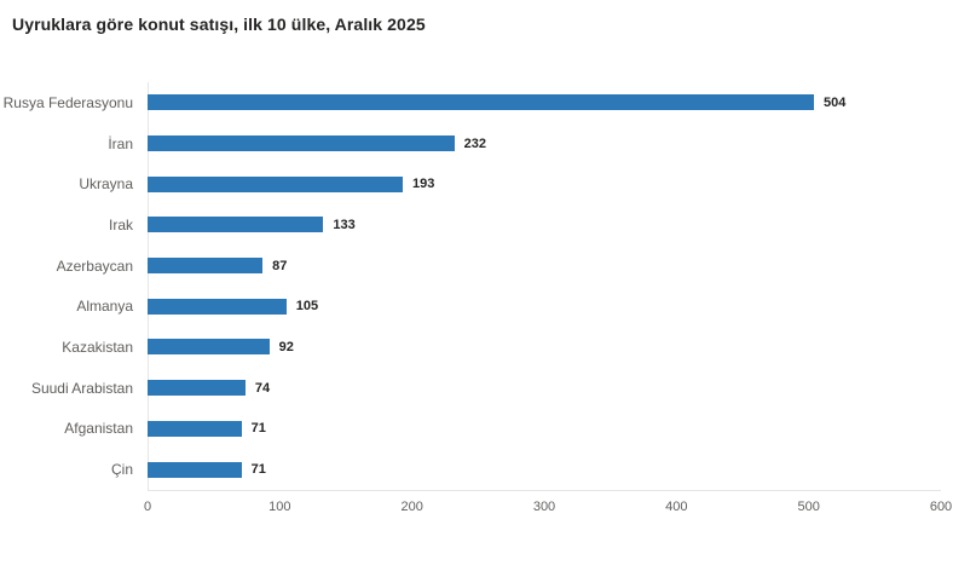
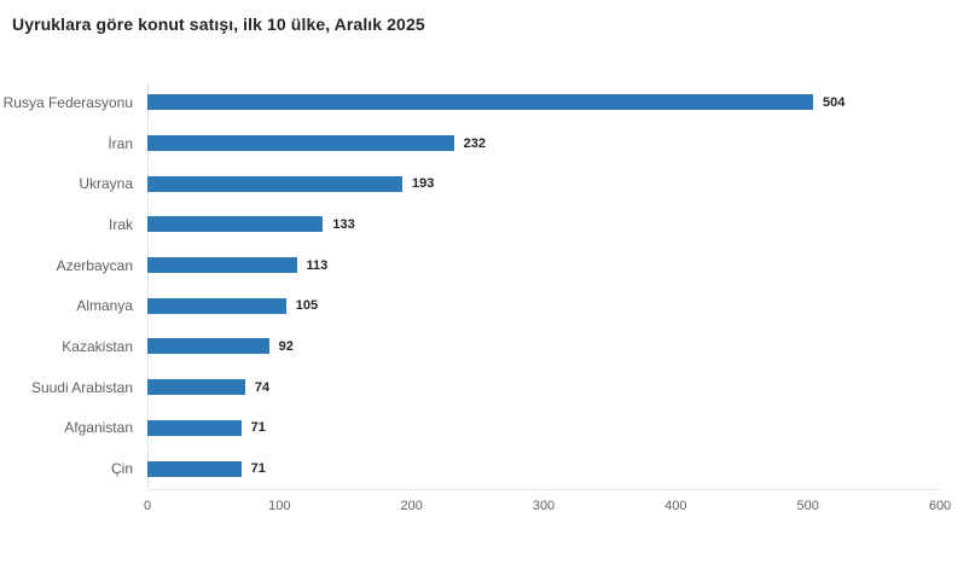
Azerbaycan: 87 -> 113
